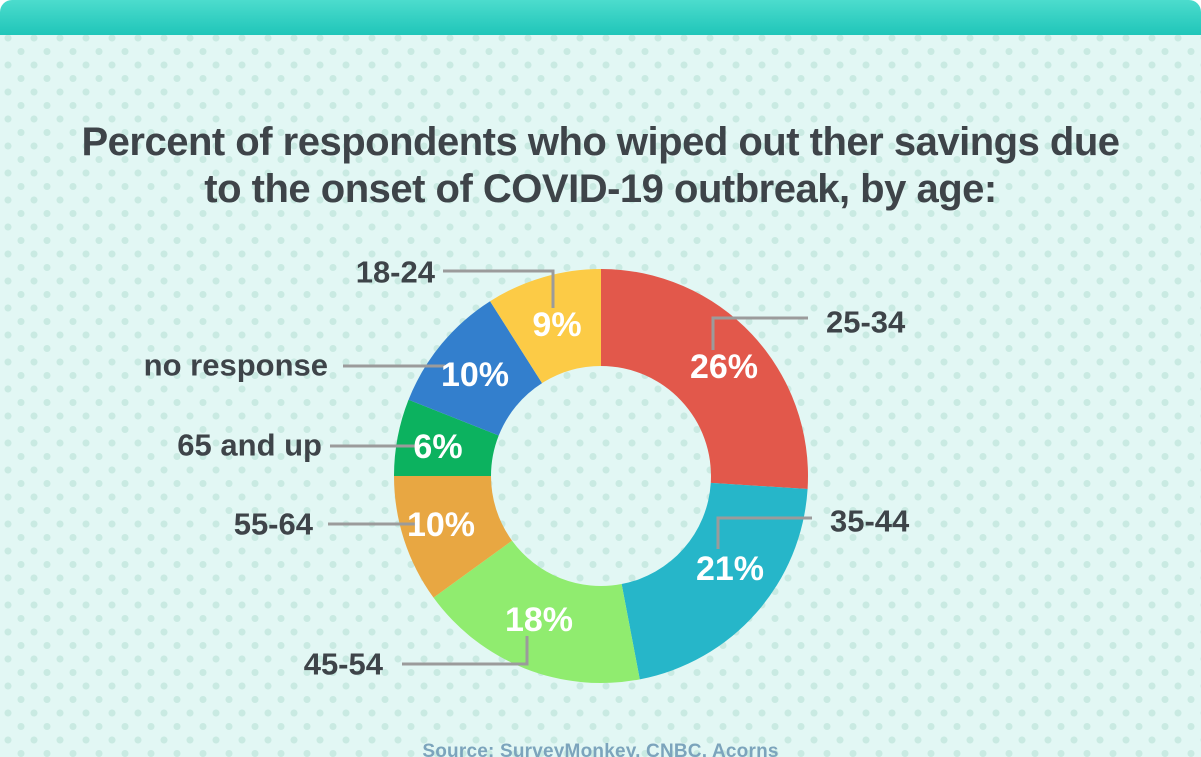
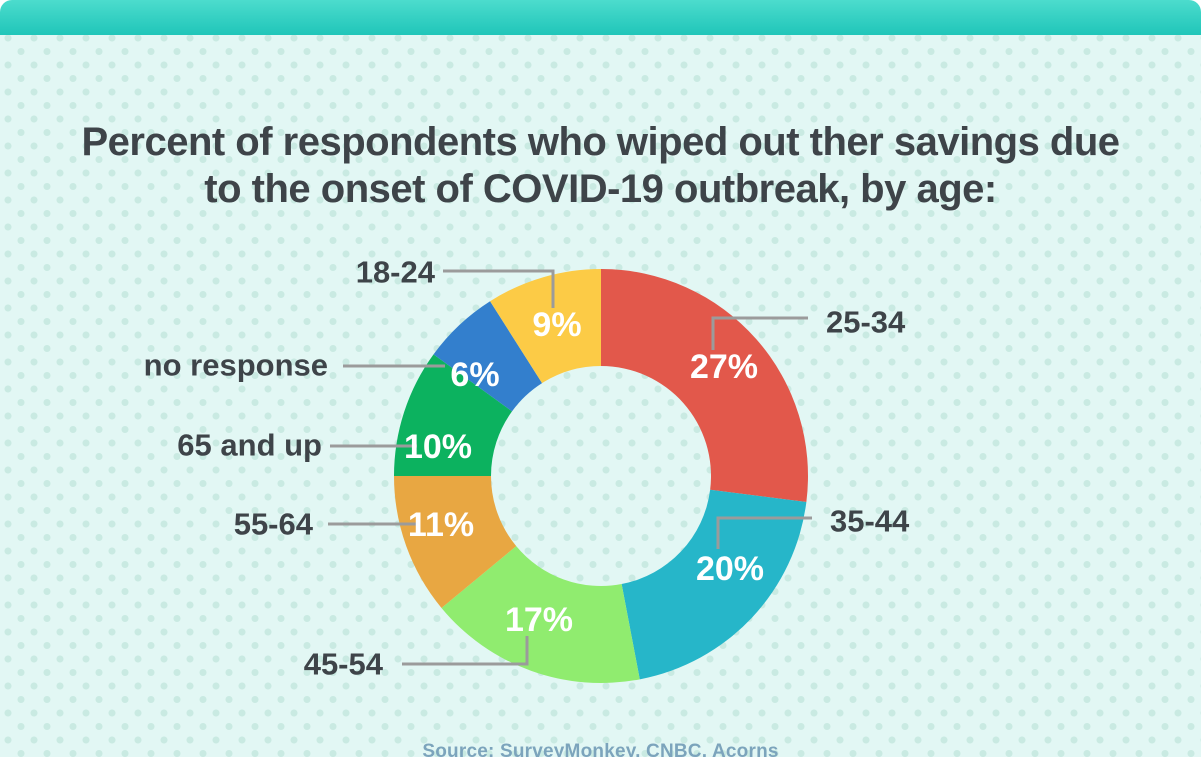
25-34: 26% -> 27%
35-44: 21% -> 20%
45-54: 18% -> 17%
55-64: 10% -> 11%
65 and up: 6% -> 10%
no response: 10% -> 6%
